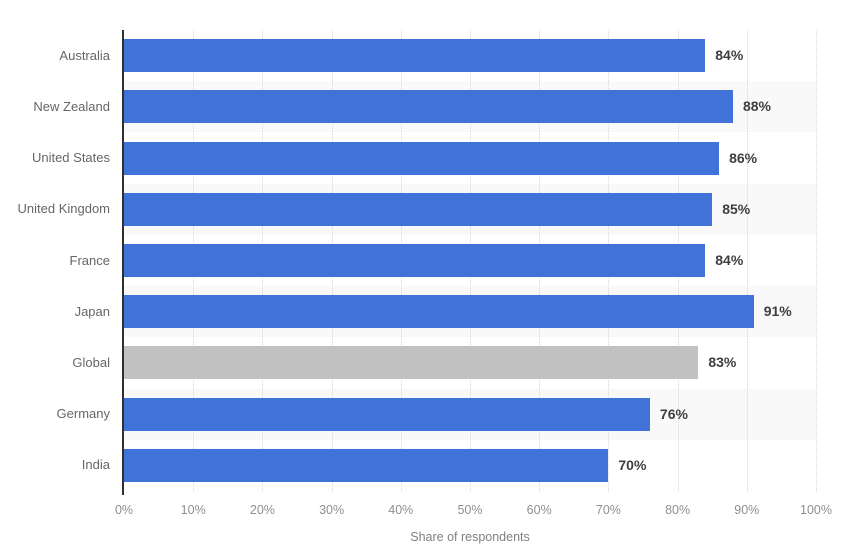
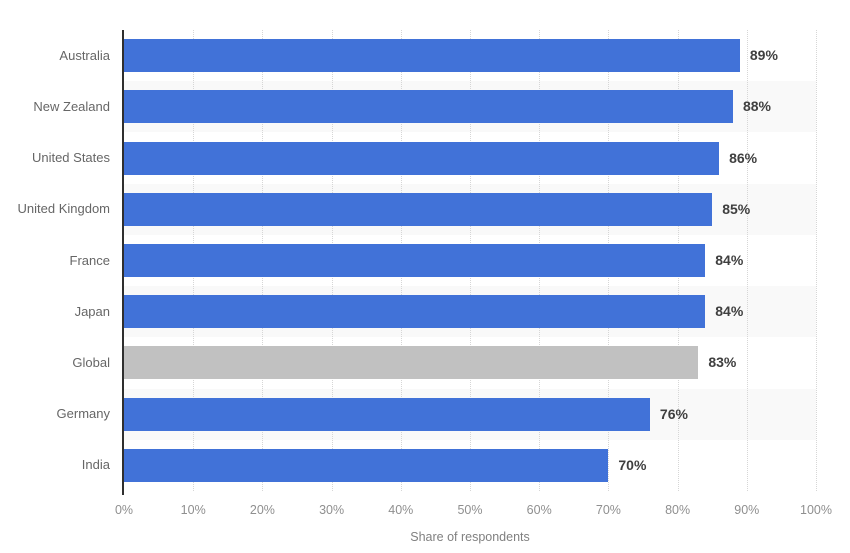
Australia: 84% -> 89%
Japan: 91% -> 84%
